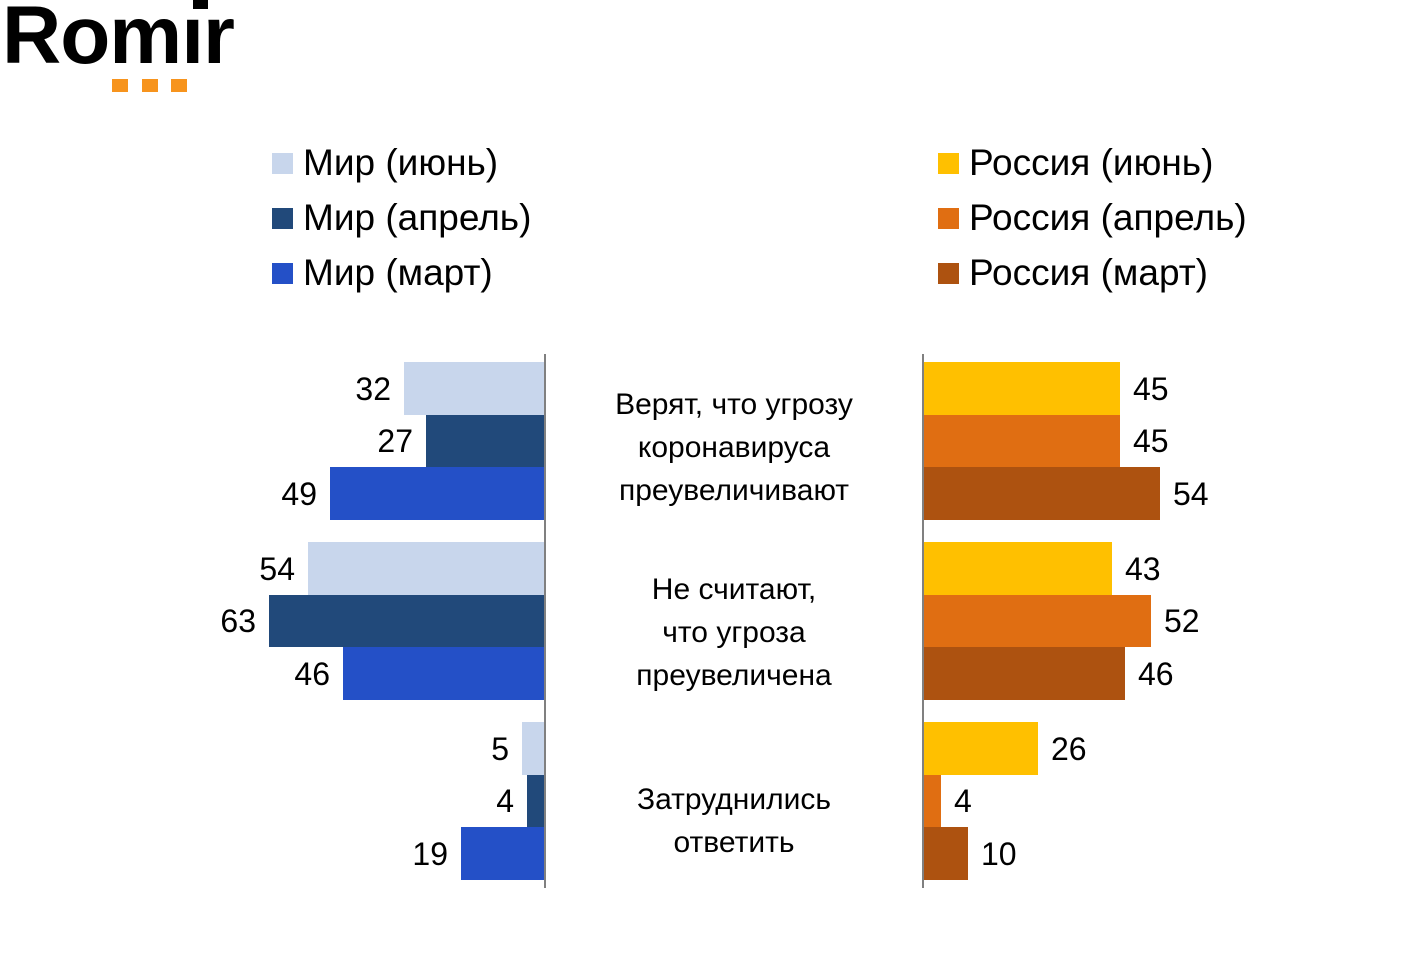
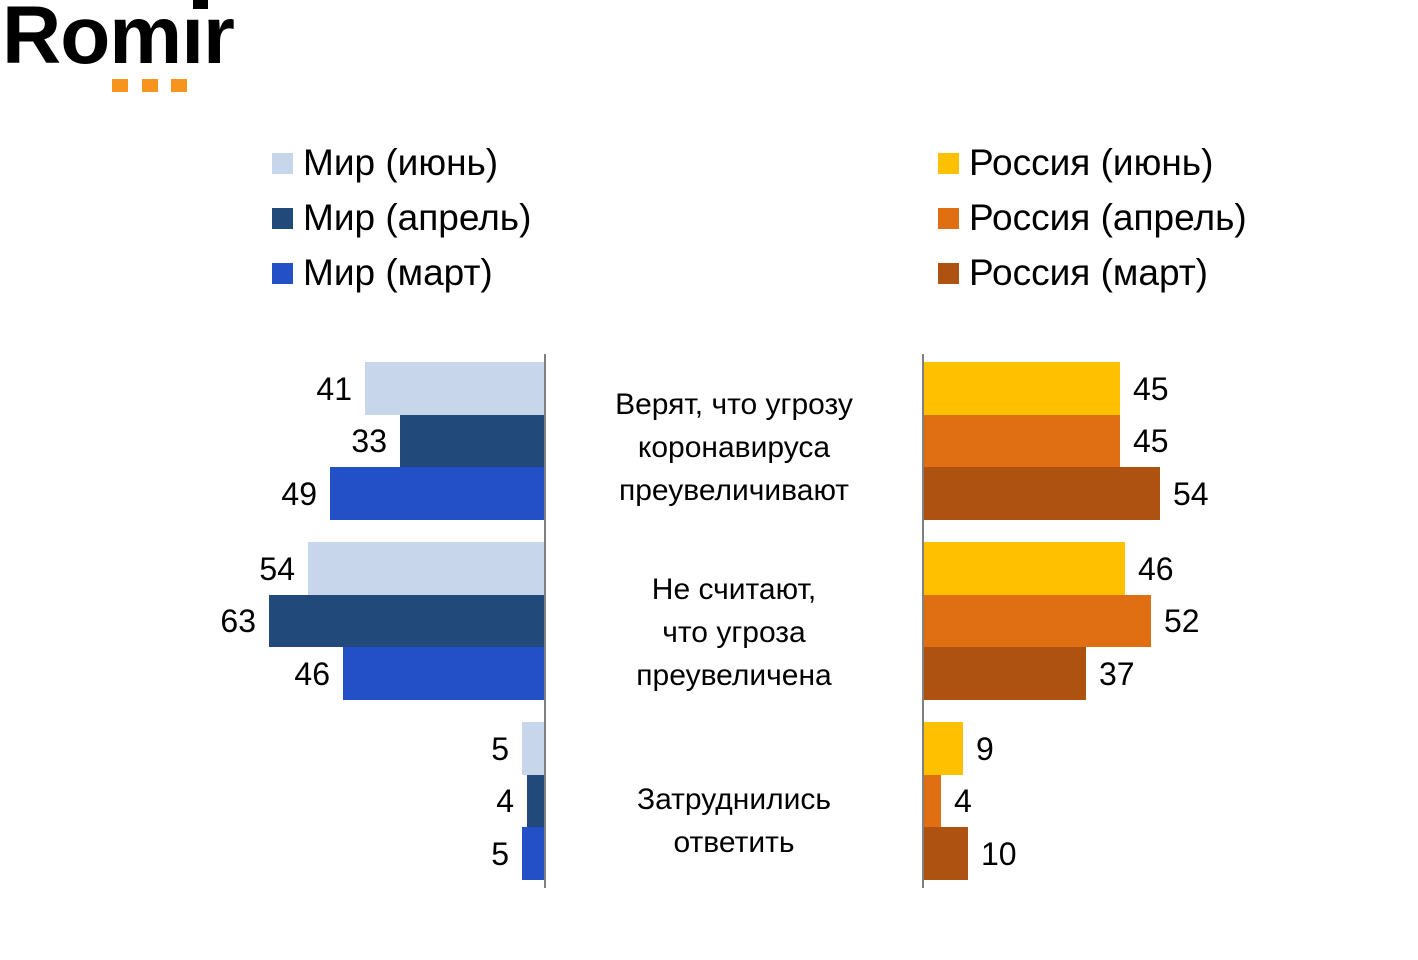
Мир (июнь)/Верят, что угрозу коронавируса преувеличивают: 32 -> 41
Мир (апрель)/Верят, что угрозу коронавируса преувеличивают: 27 -> 33
Россия (июнь)/Не считают, что угроза преувеличена: 43 -> 46
Россия (март)/Не считают, что угроза преувеличена: 46 -> 37
Мир (март)/Затруднились ответить: 19 -> 5
Россия (июнь)/Затруднились ответить: 26 -> 9
